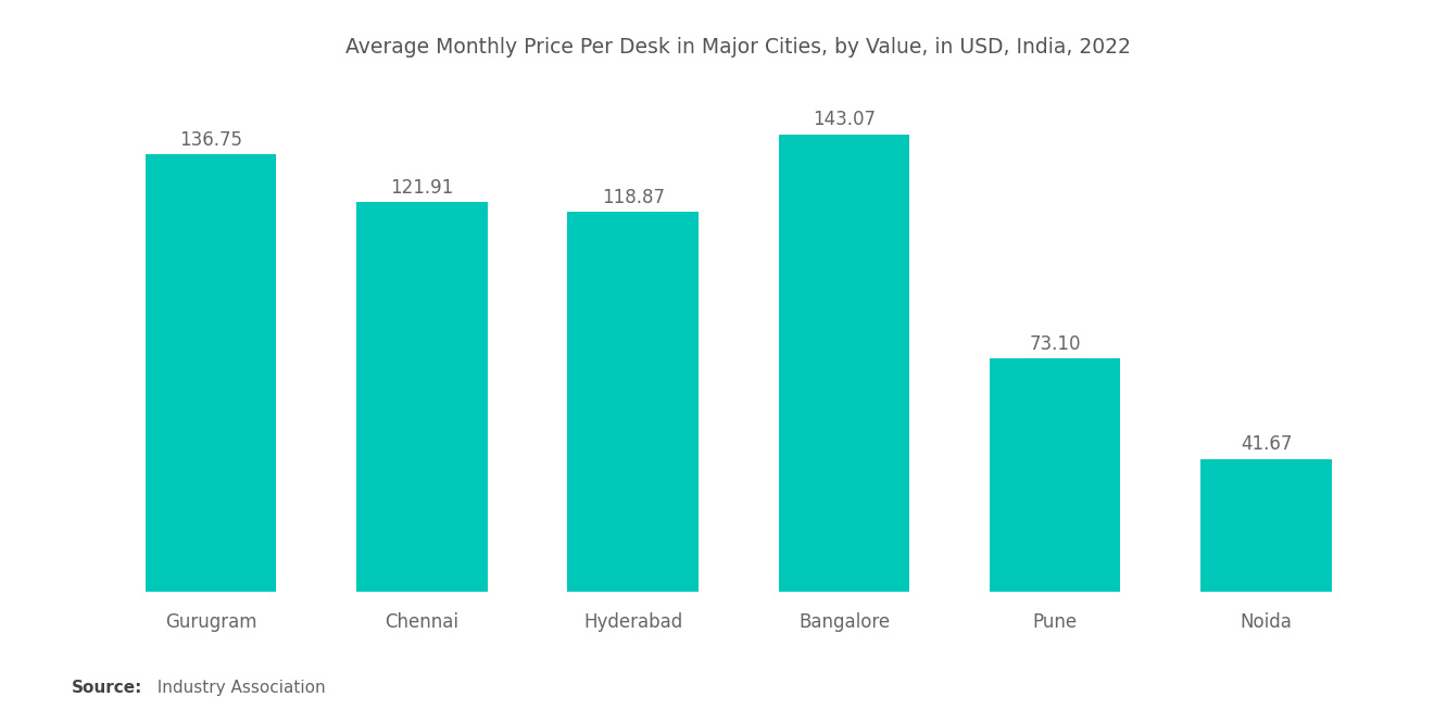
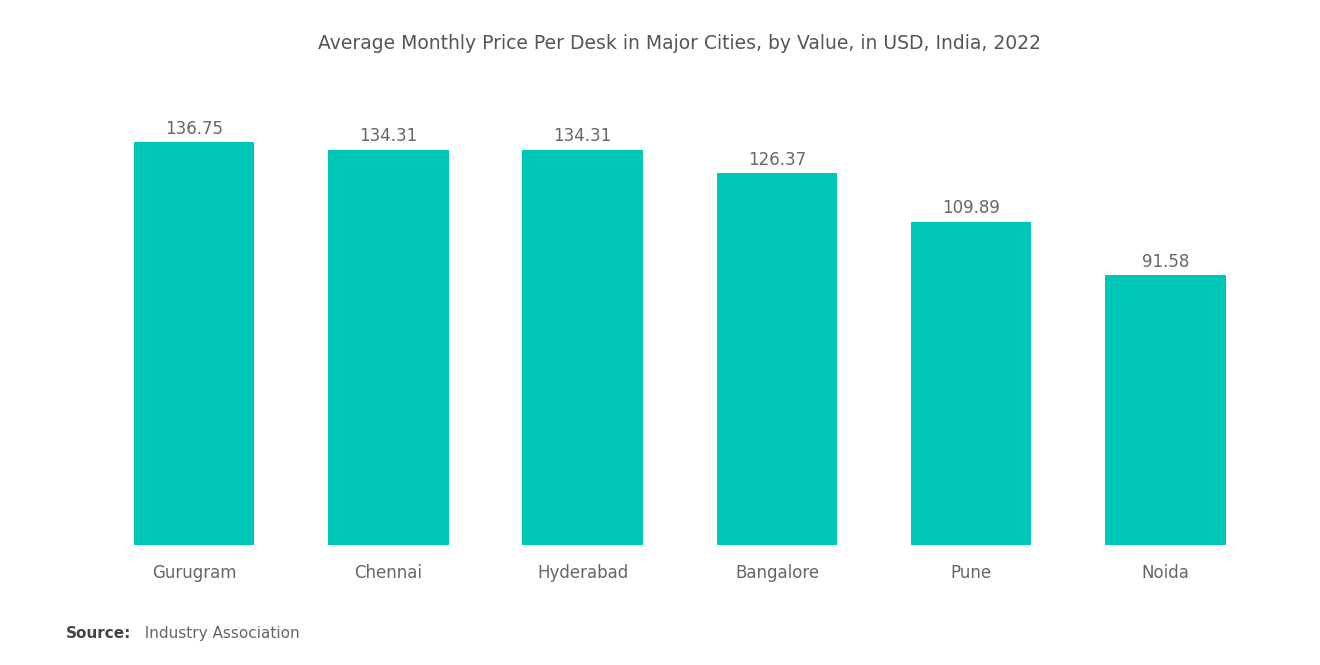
Chennai: 121.91 -> 134.31
Hyderabad: 118.87 -> 134.31
Bangalore: 143.07 -> 126.37
Pune: 73.10 -> 109.89
Noida: 41.67 -> 91.58
